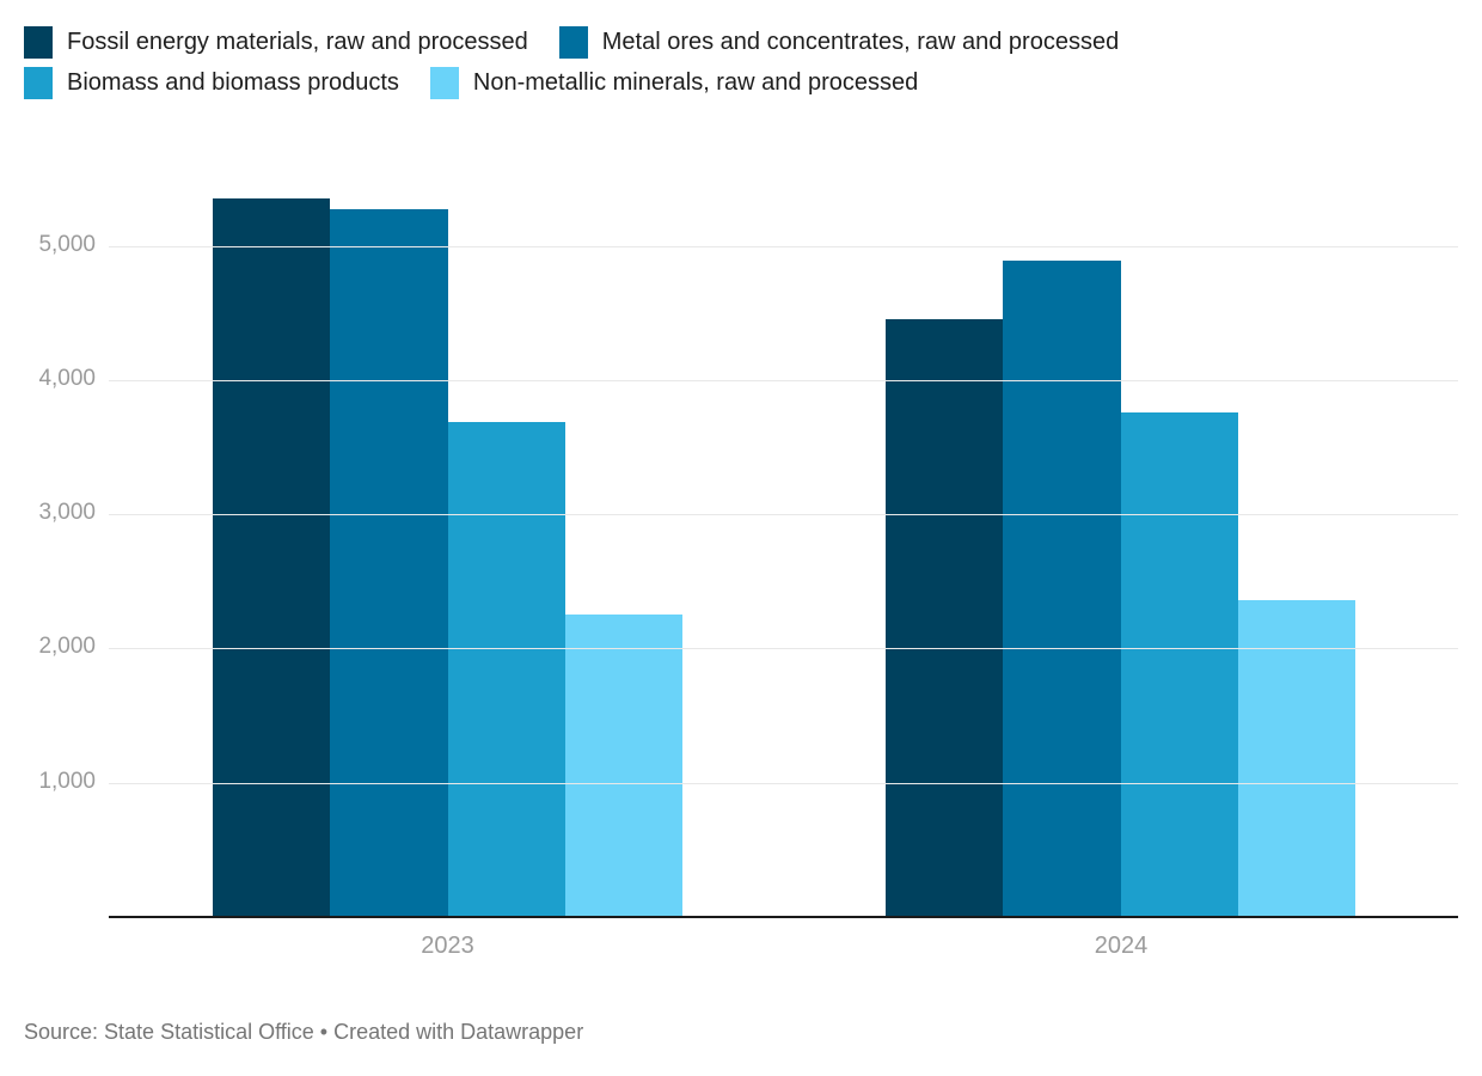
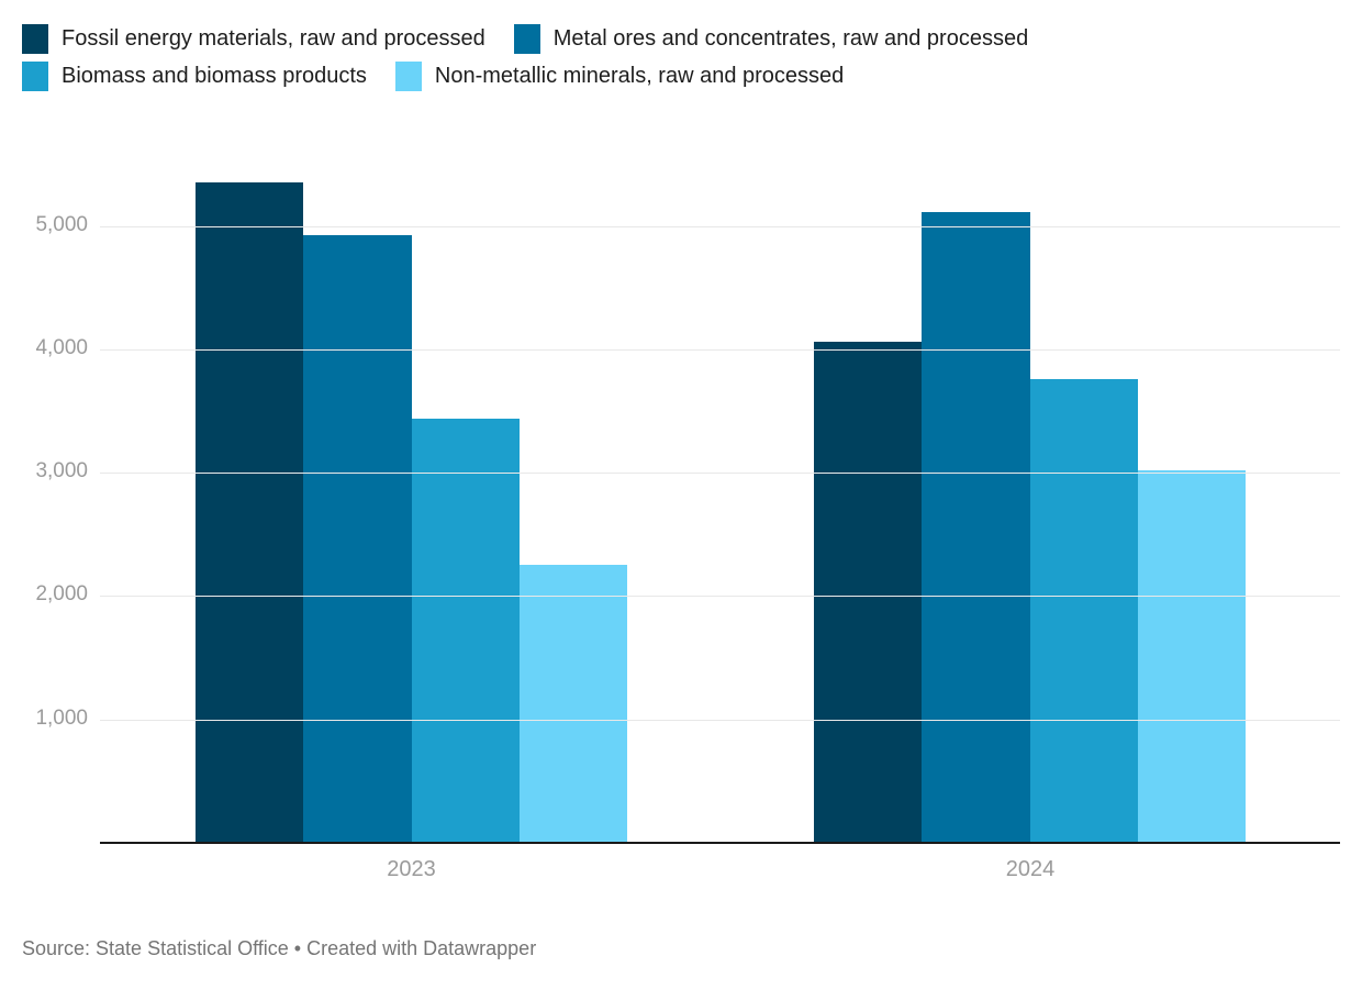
Metal ores and concentrates, raw and processed/2023: 5270 -> 4930
Biomass and biomass products/2023: 3690 -> 3440
Fossil energy materials, raw and processed/2024: 4450 -> 4060
Metal ores and concentrates, raw and processed/2024: 4890 -> 5110
Non-metallic minerals, raw and processed/2024: 2360 -> 3020
